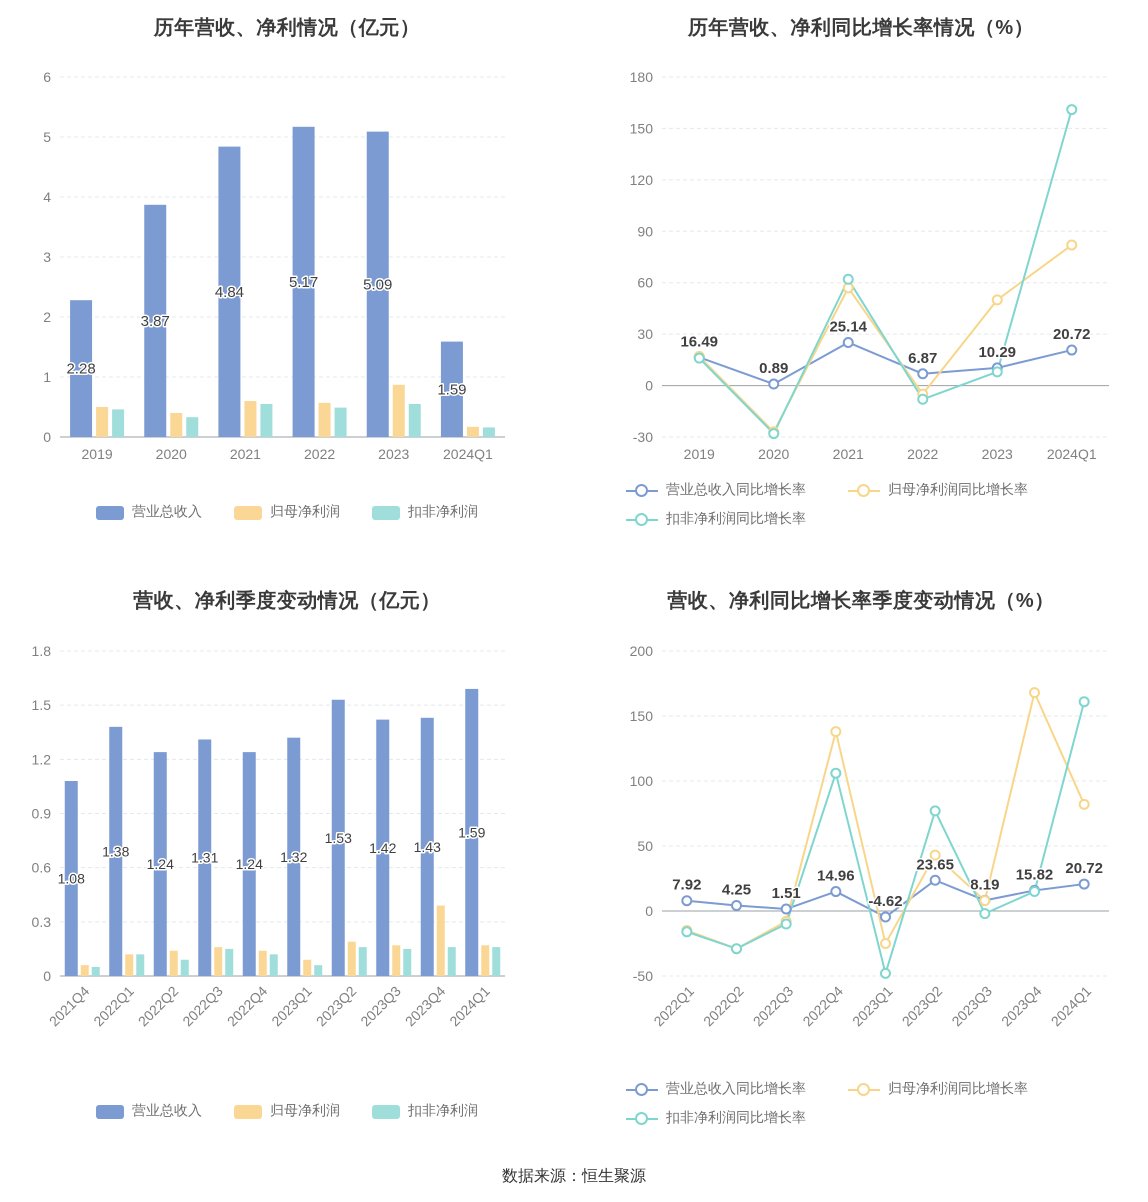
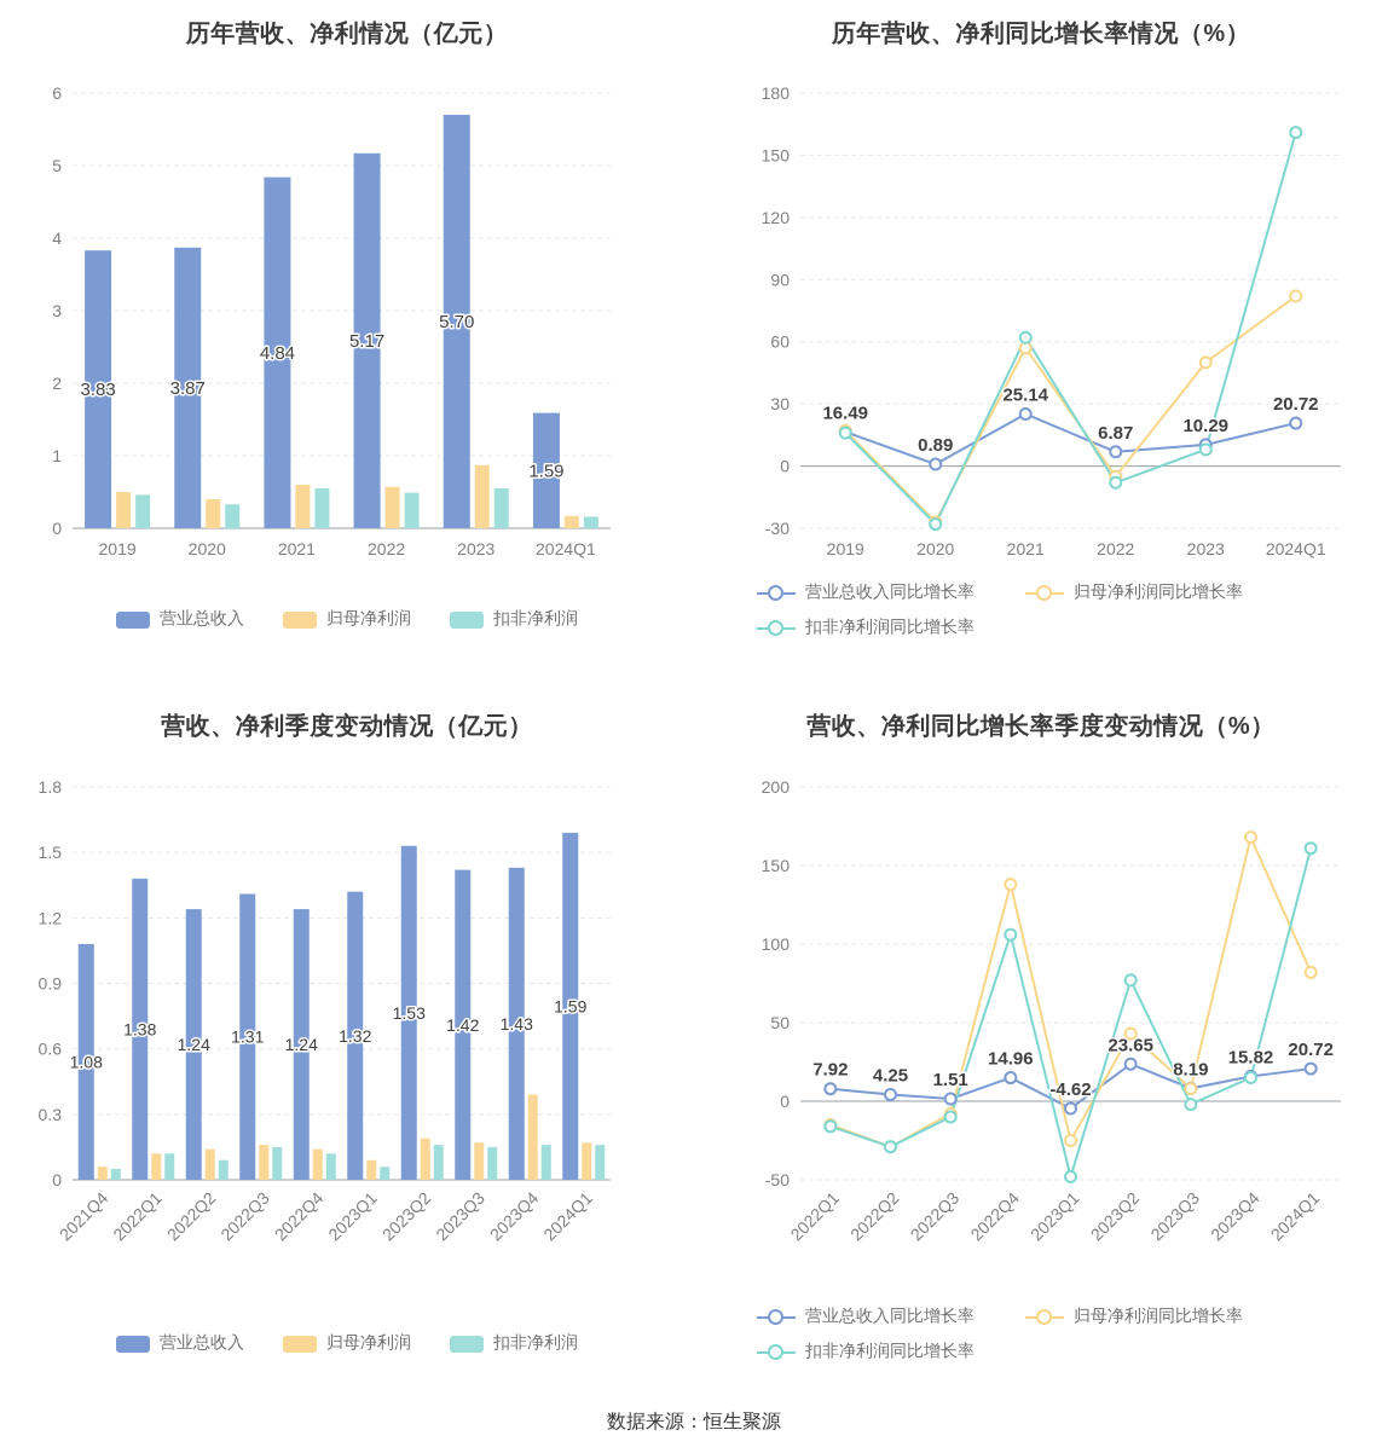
历年营收、净利情况（亿元）/营业总收入/2019: 2.28 -> 3.83
历年营收、净利情况（亿元）/营业总收入/2023: 5.09 -> 5.70
